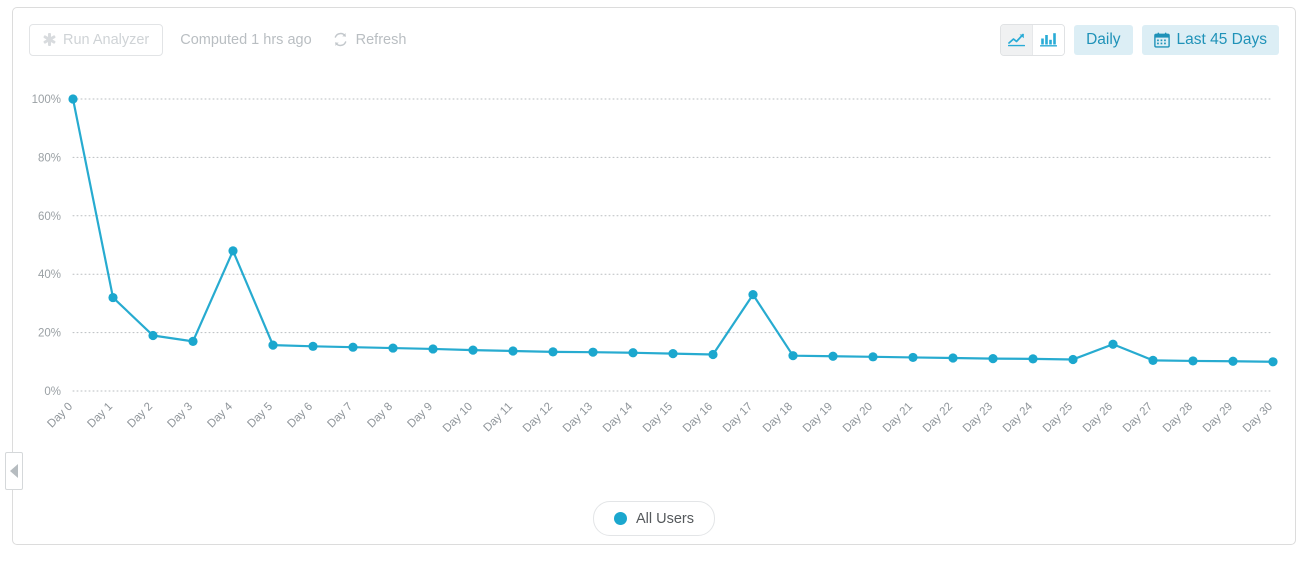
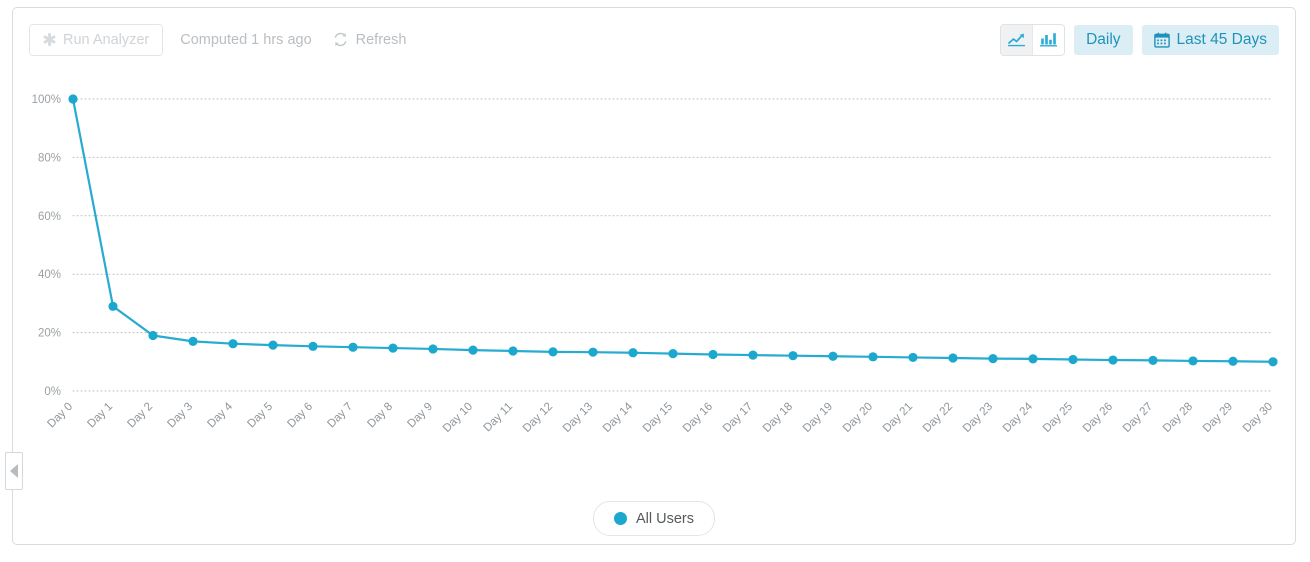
Day 1: 32% -> 29%
Day 4: 48% -> 16%
Day 17: 33% -> 12%
Day 26: 16% -> 11%
